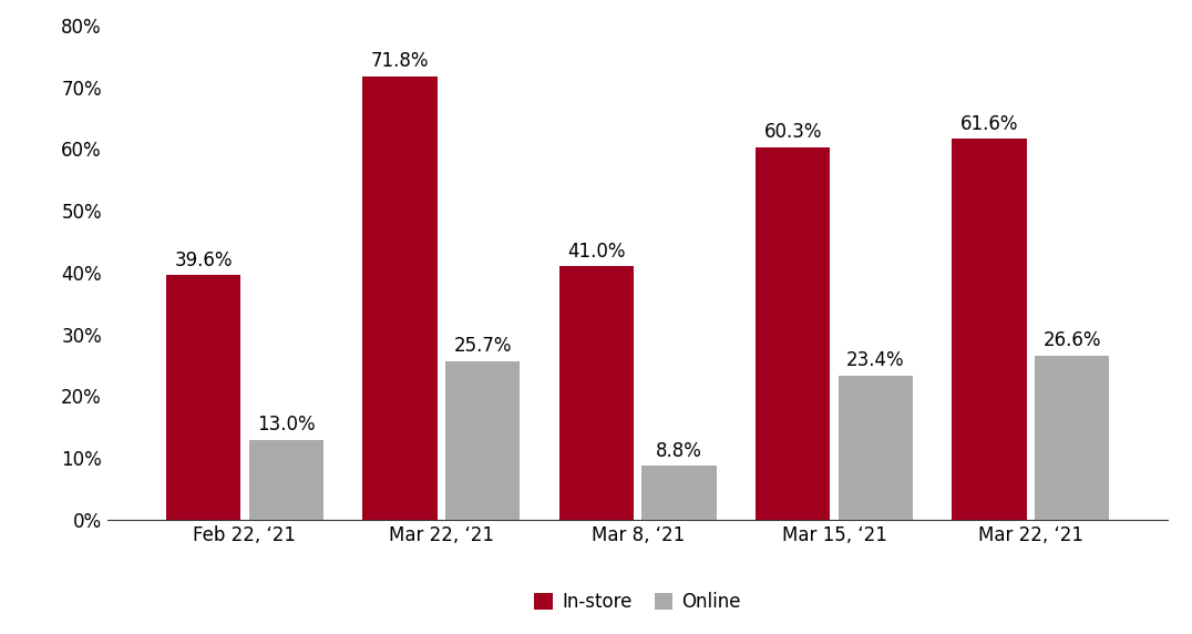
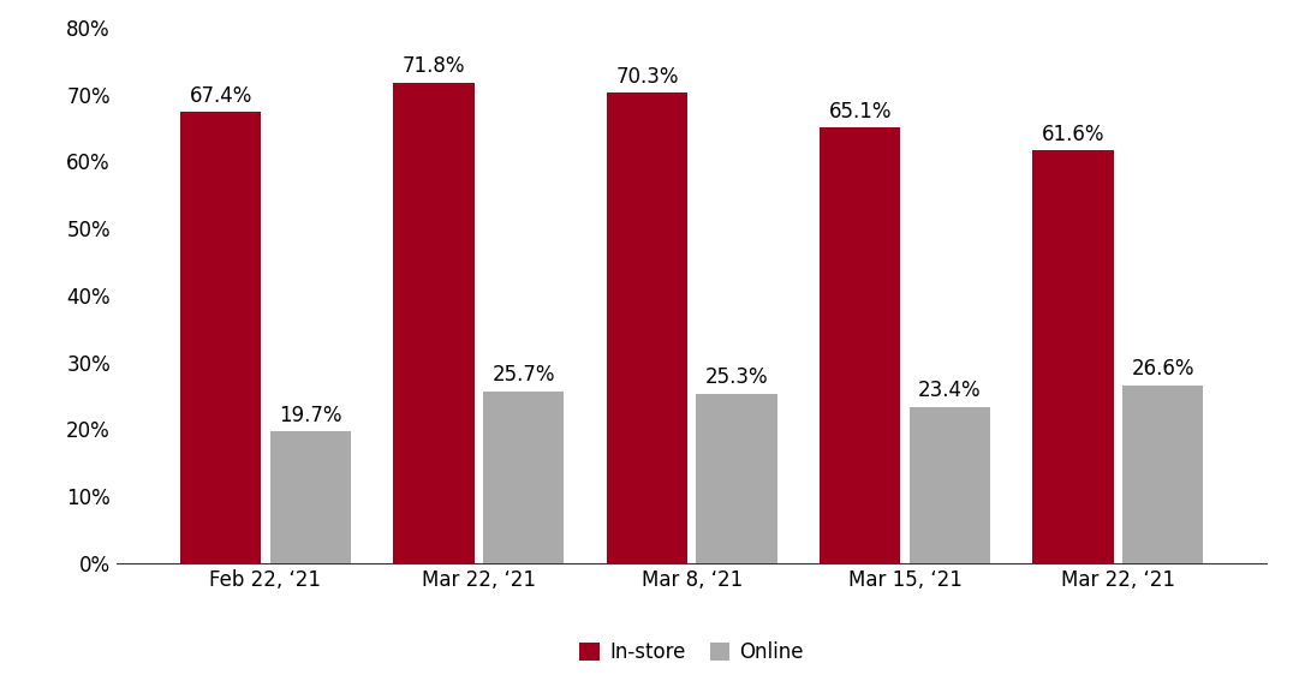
In-store/Feb 22, ‘21: 39.6% -> 67.4%
Online/Feb 22, ‘21: 13.0% -> 19.7%
In-store/Mar 8, ‘21: 41.0% -> 70.3%
Online/Mar 8, ‘21: 8.8% -> 25.3%
In-store/Mar 15, ‘21: 60.3% -> 65.1%
